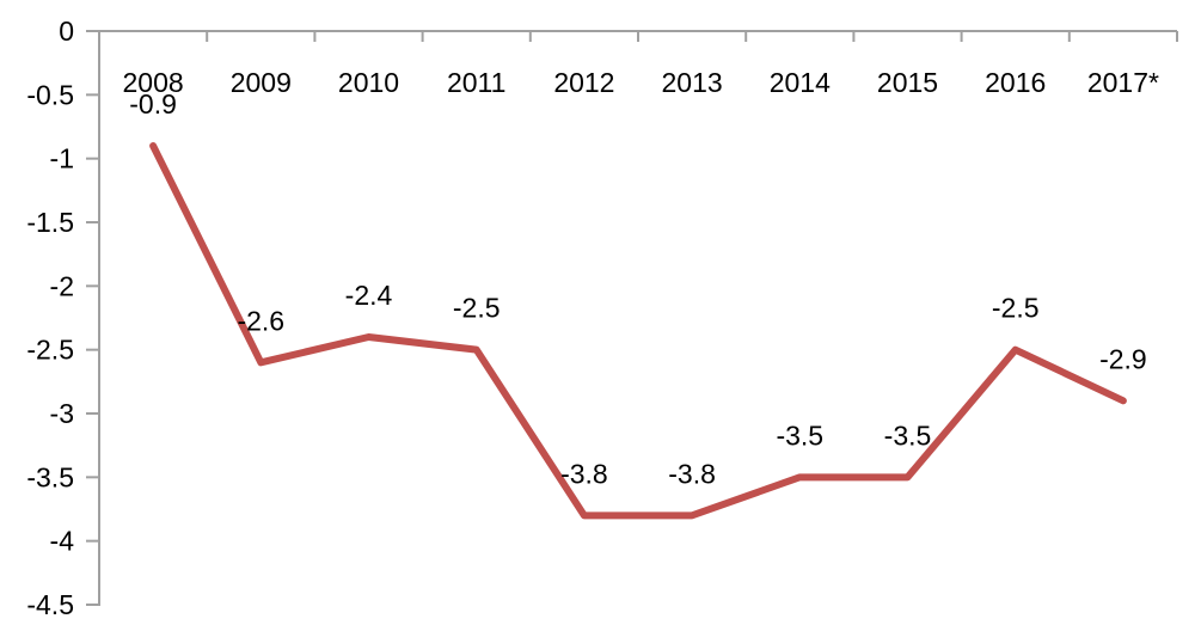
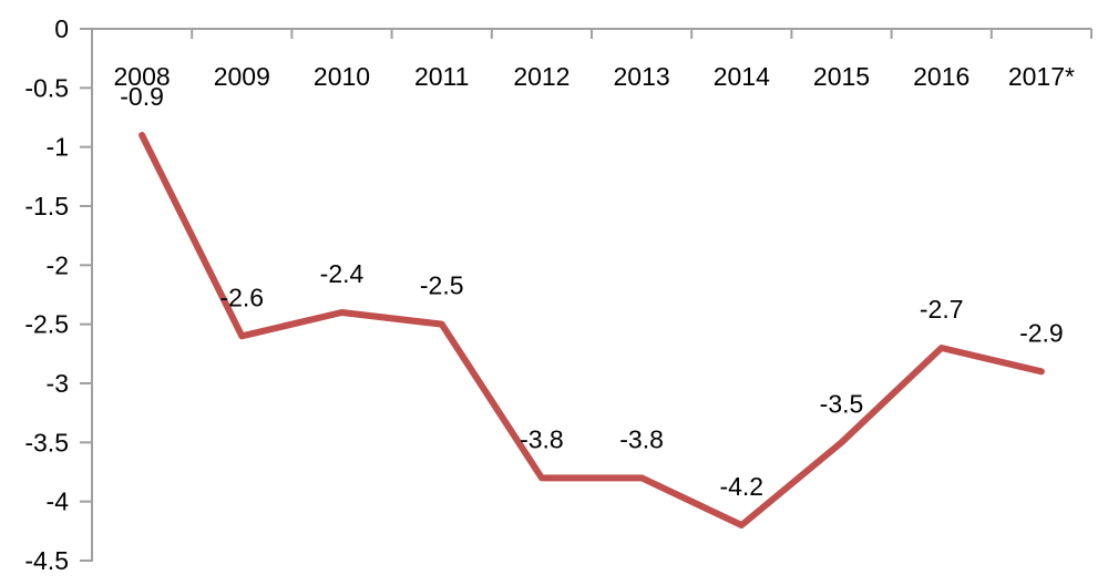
2014: -3.5 -> -4.2
2016: -2.5 -> -2.7
